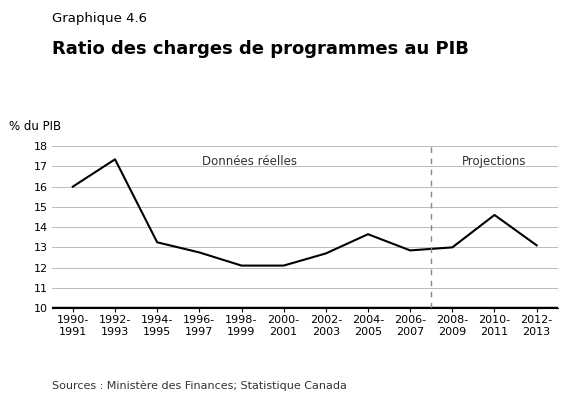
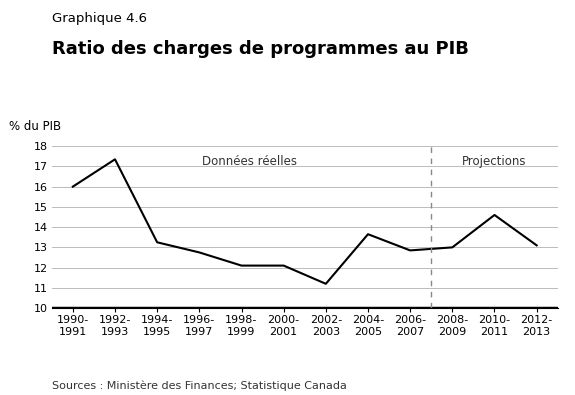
2002- 2003: 12.70 -> 11.20
